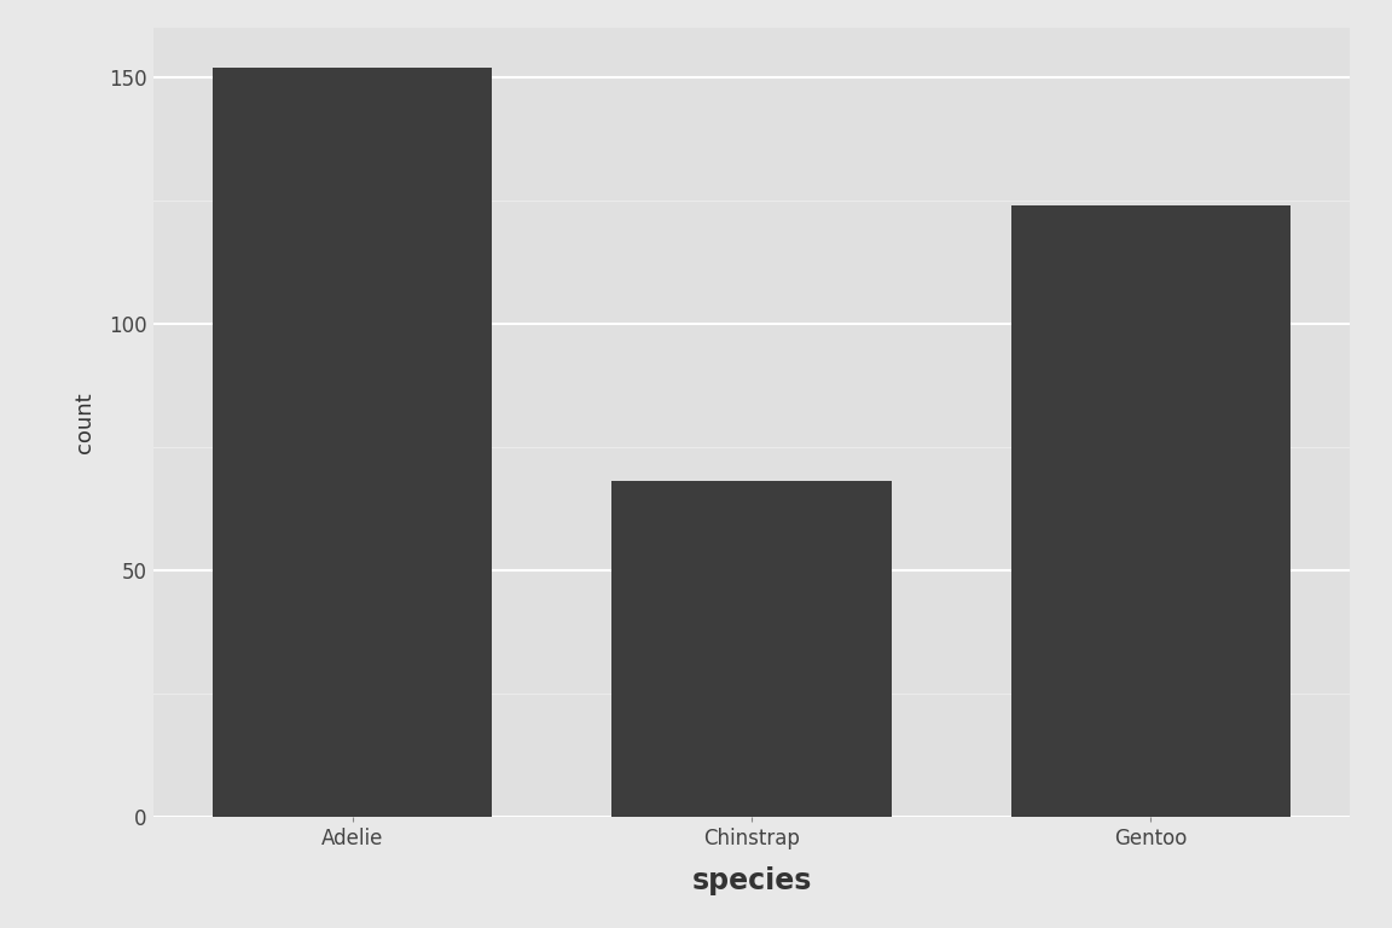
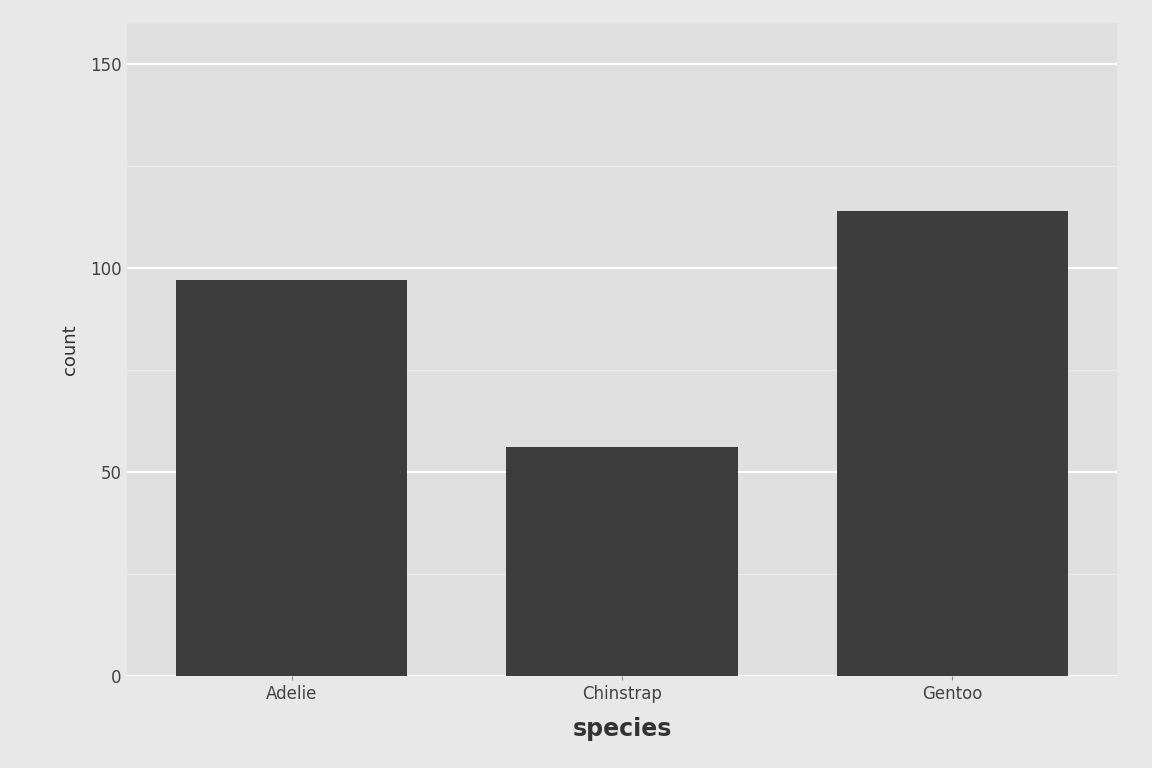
Adelie: 152 -> 97
Chinstrap: 68 -> 56
Gentoo: 124 -> 114
